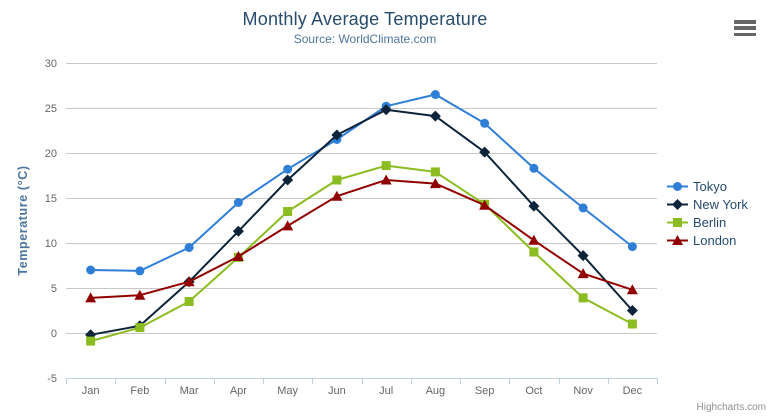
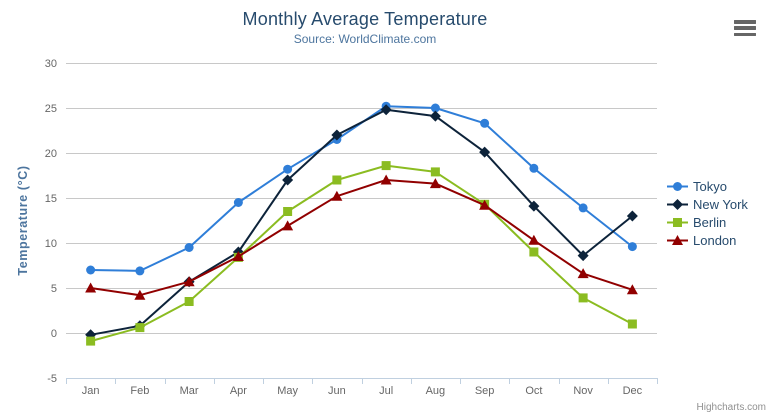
London/Jan: 4 -> 5
New York/Apr: 11 -> 9
Tokyo/Aug: 26 -> 25
New York/Dec: 2 -> 13
